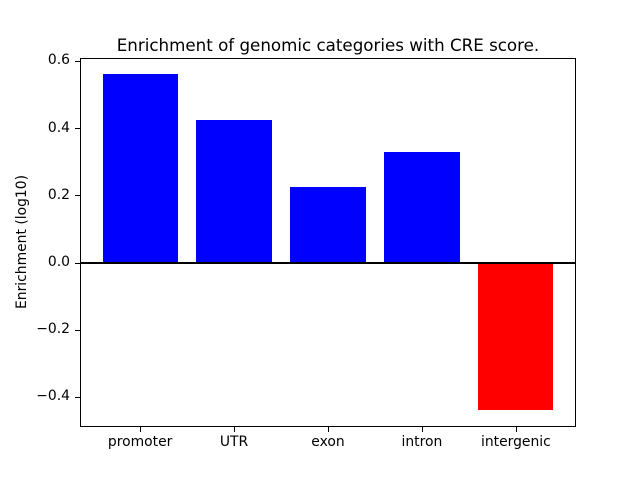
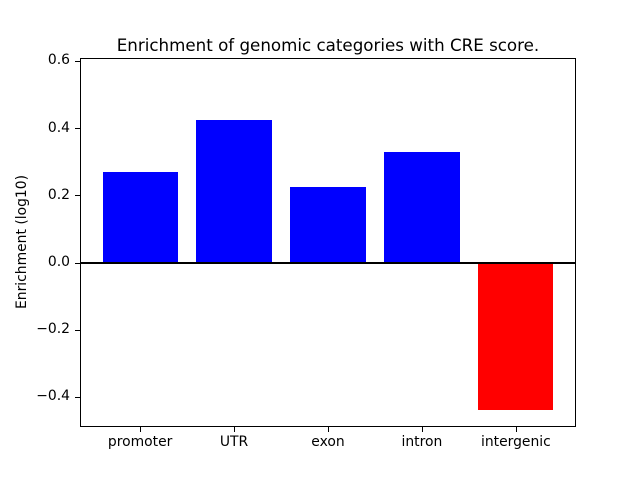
promoter: 0.56 -> 0.27
